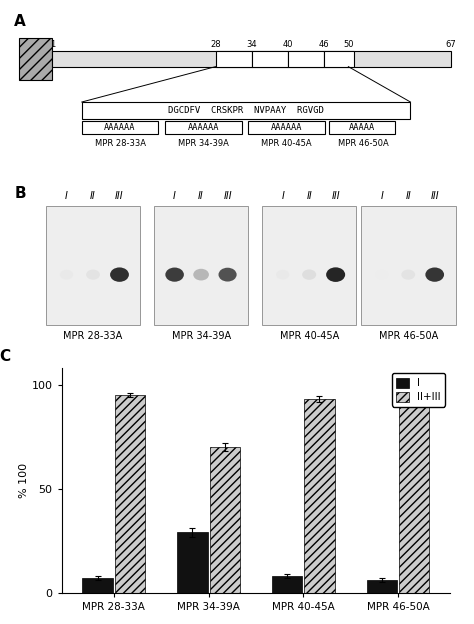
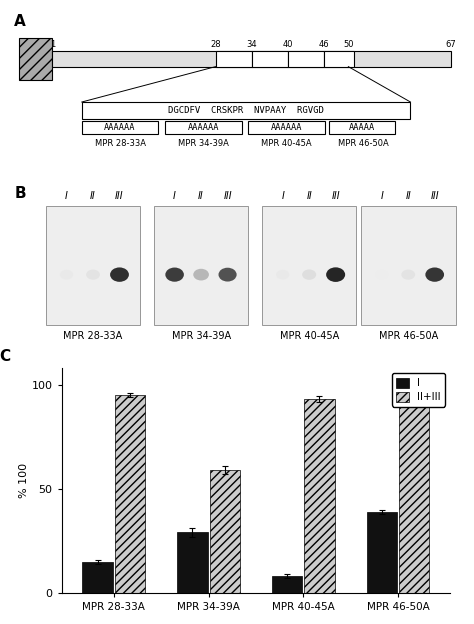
I/MPR 28-33A: 7 -> 15
II+III/MPR 34-39A: 70 -> 59
I/MPR 46-50A: 6 -> 39
